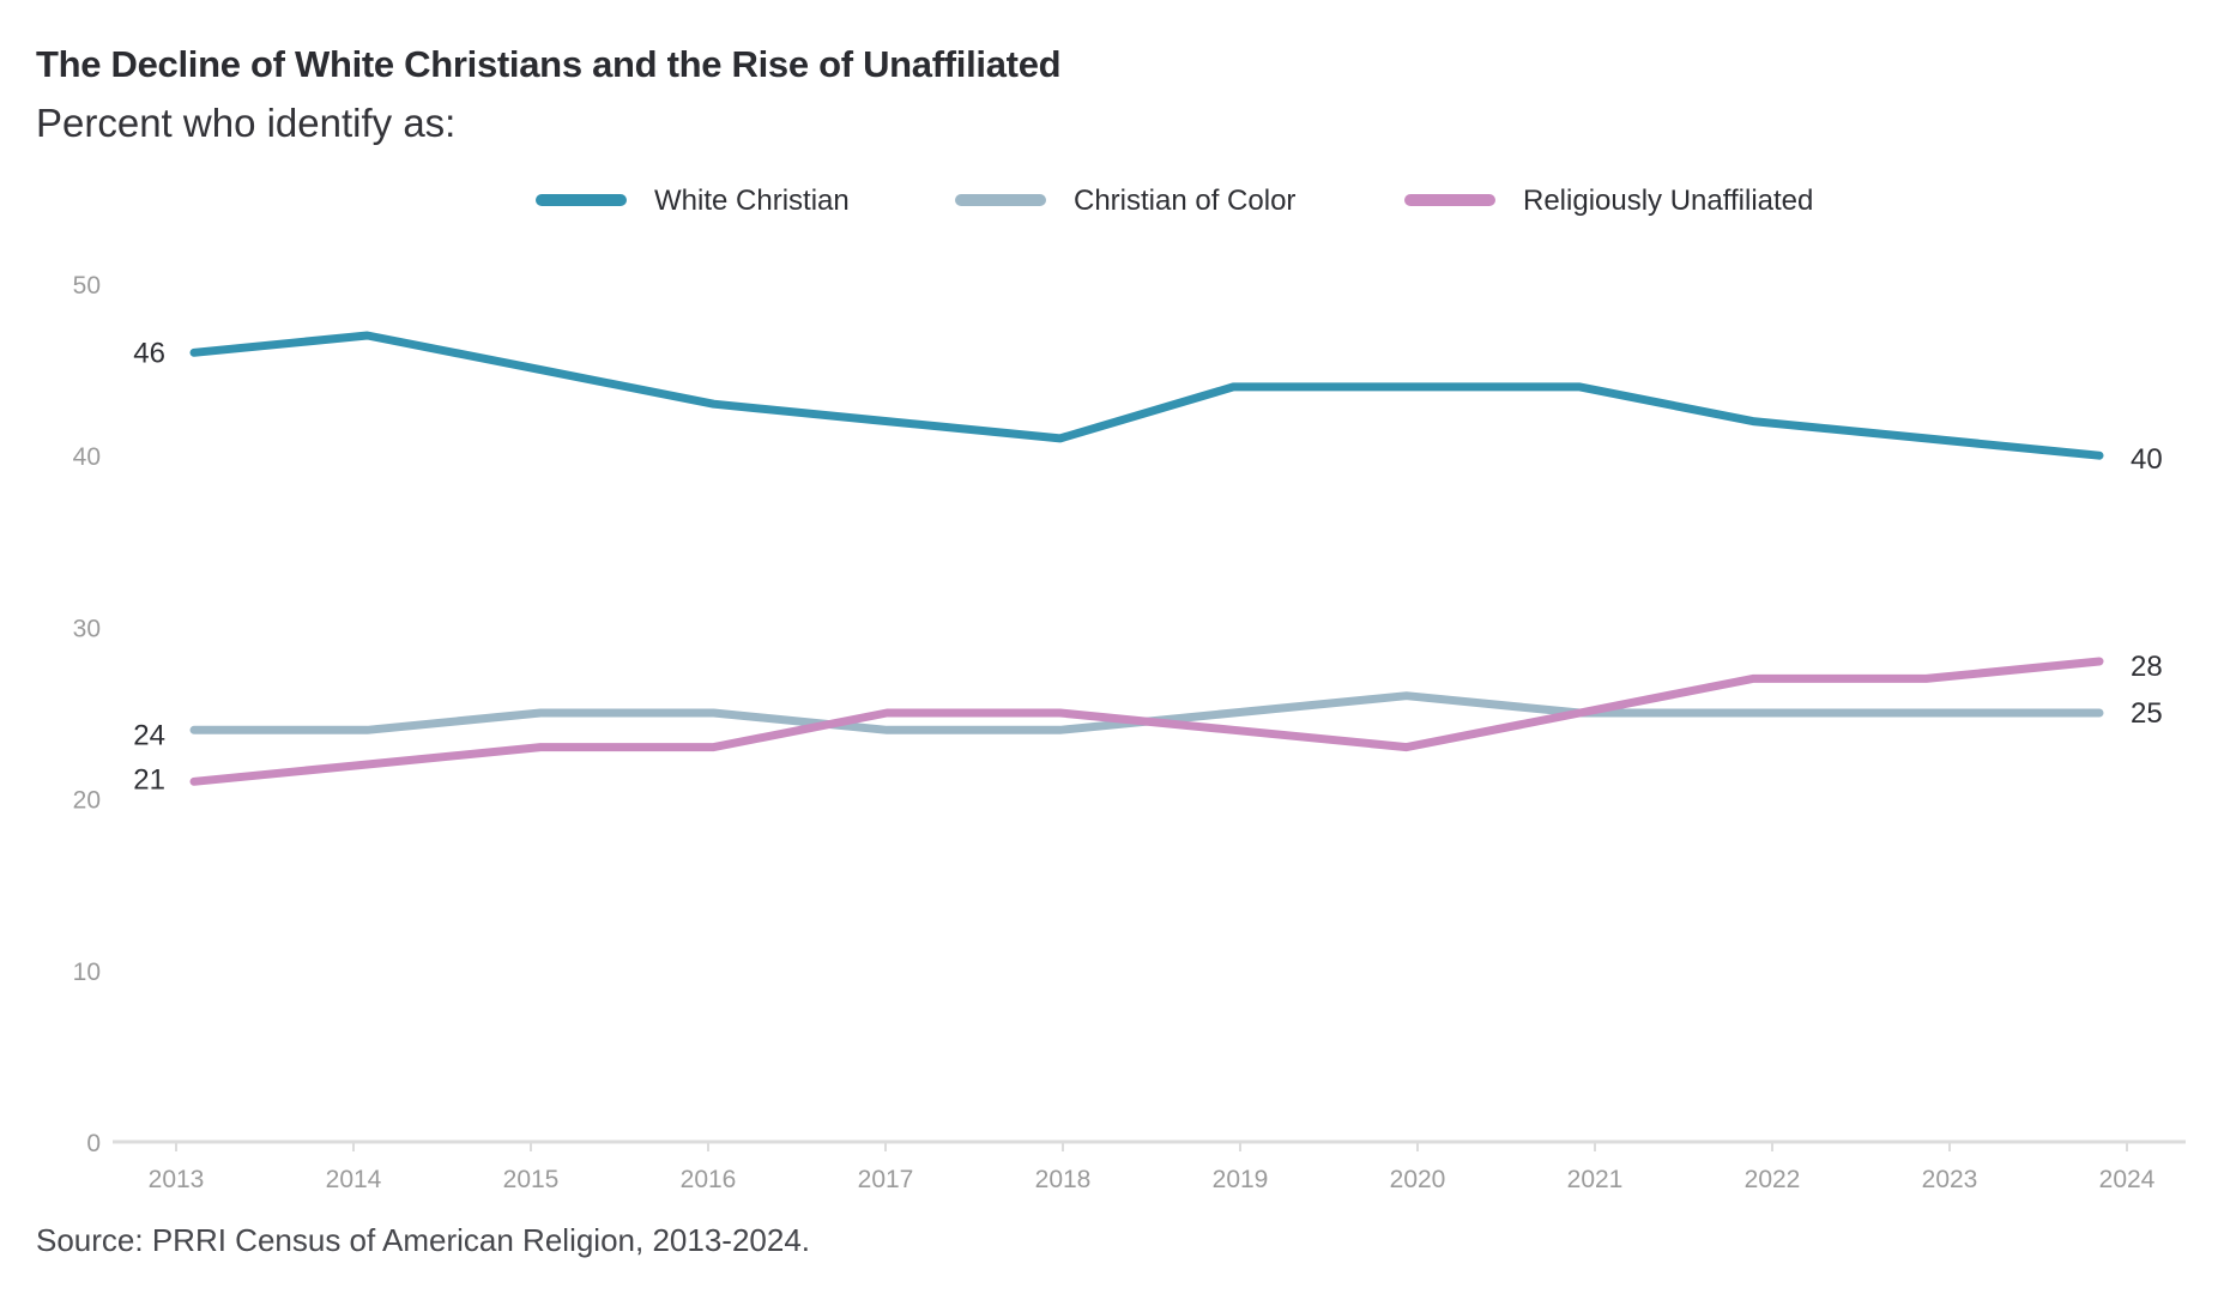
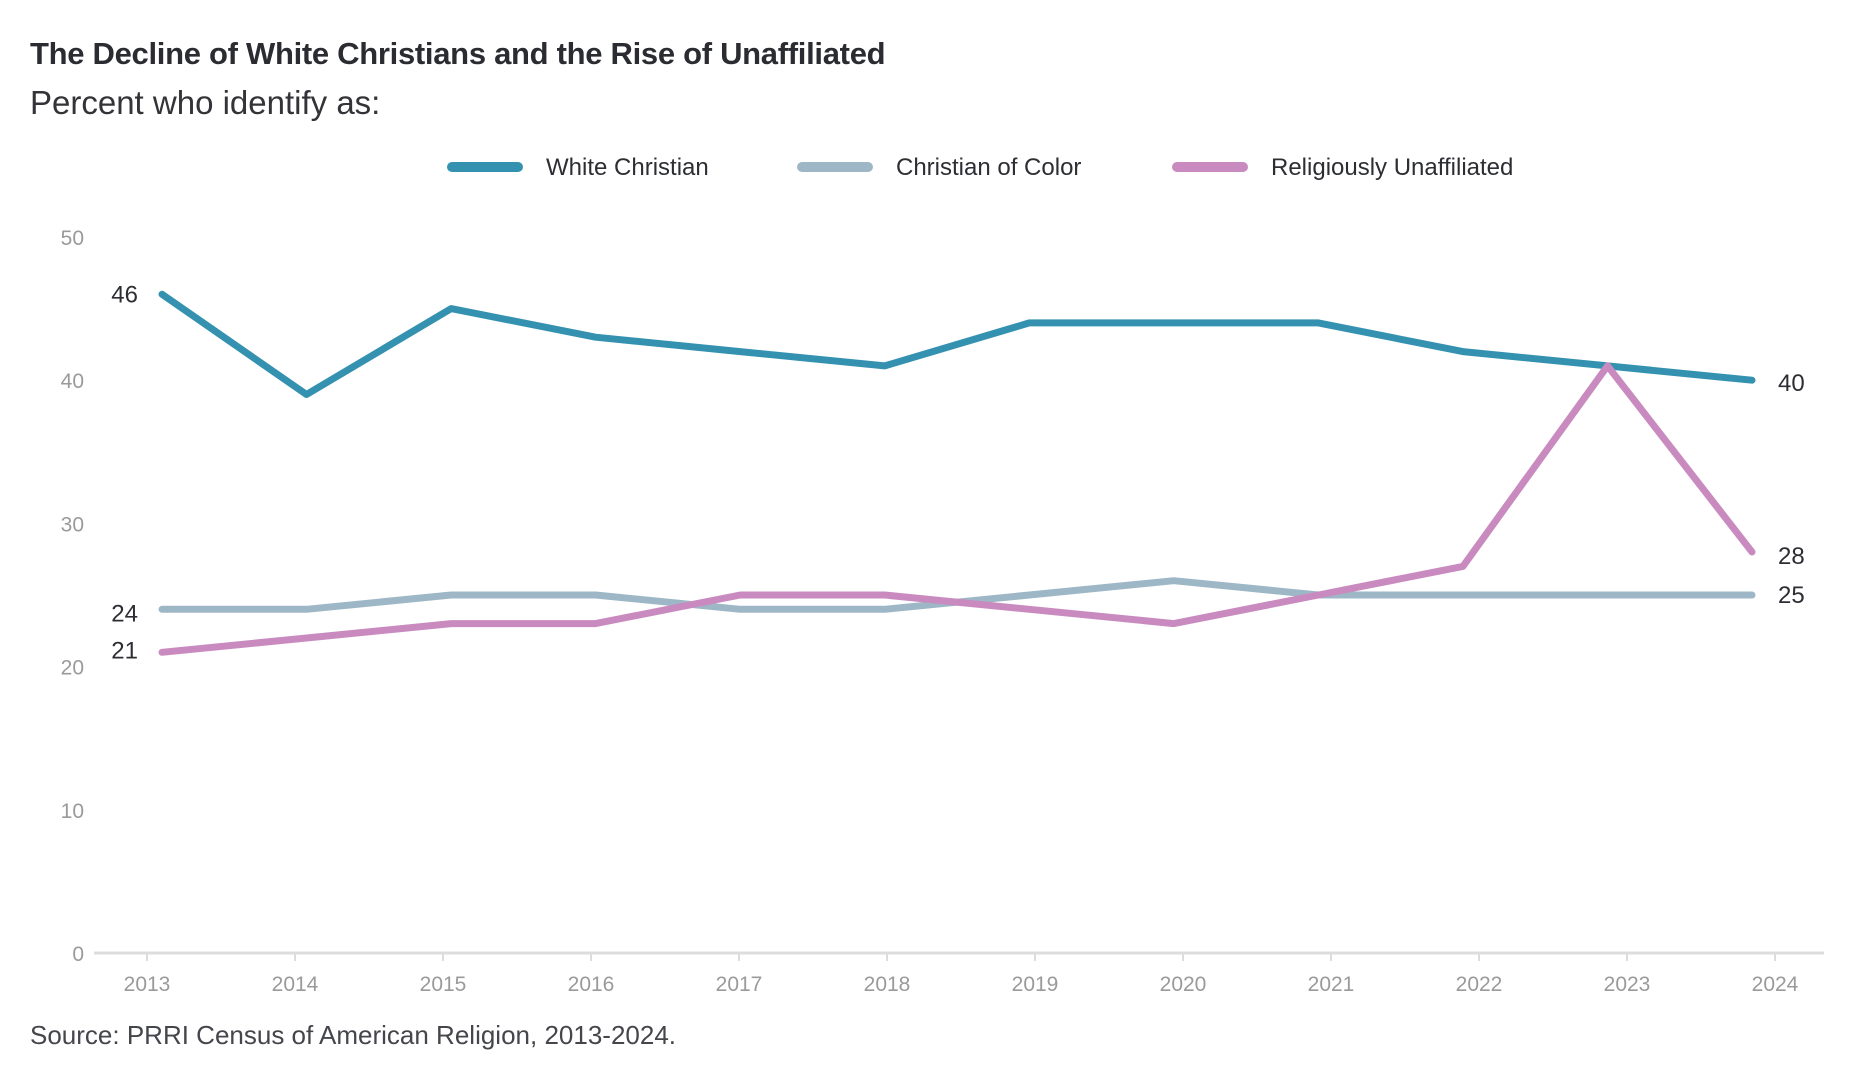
White Christian/2014: 47 -> 39
Religiously Unaffiliated/2023: 27 -> 41
